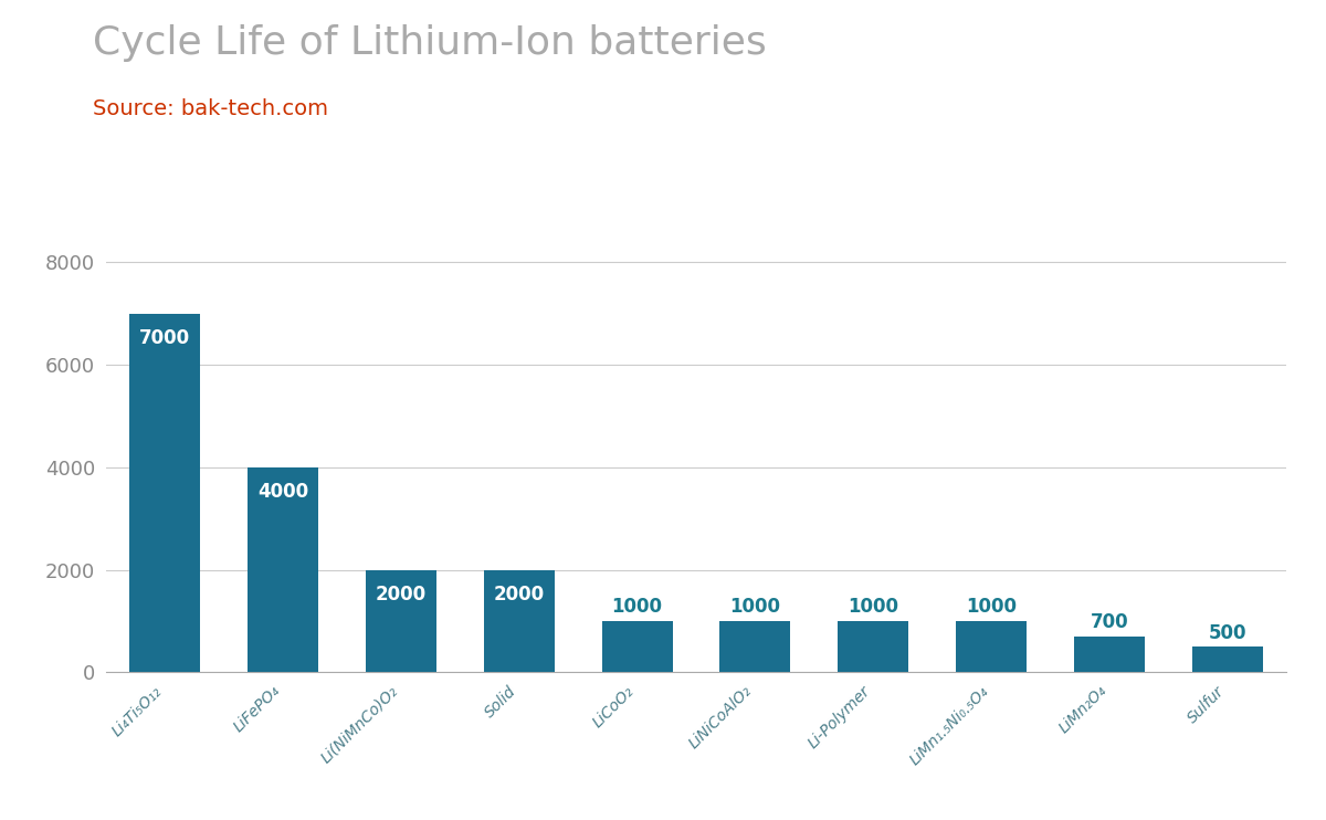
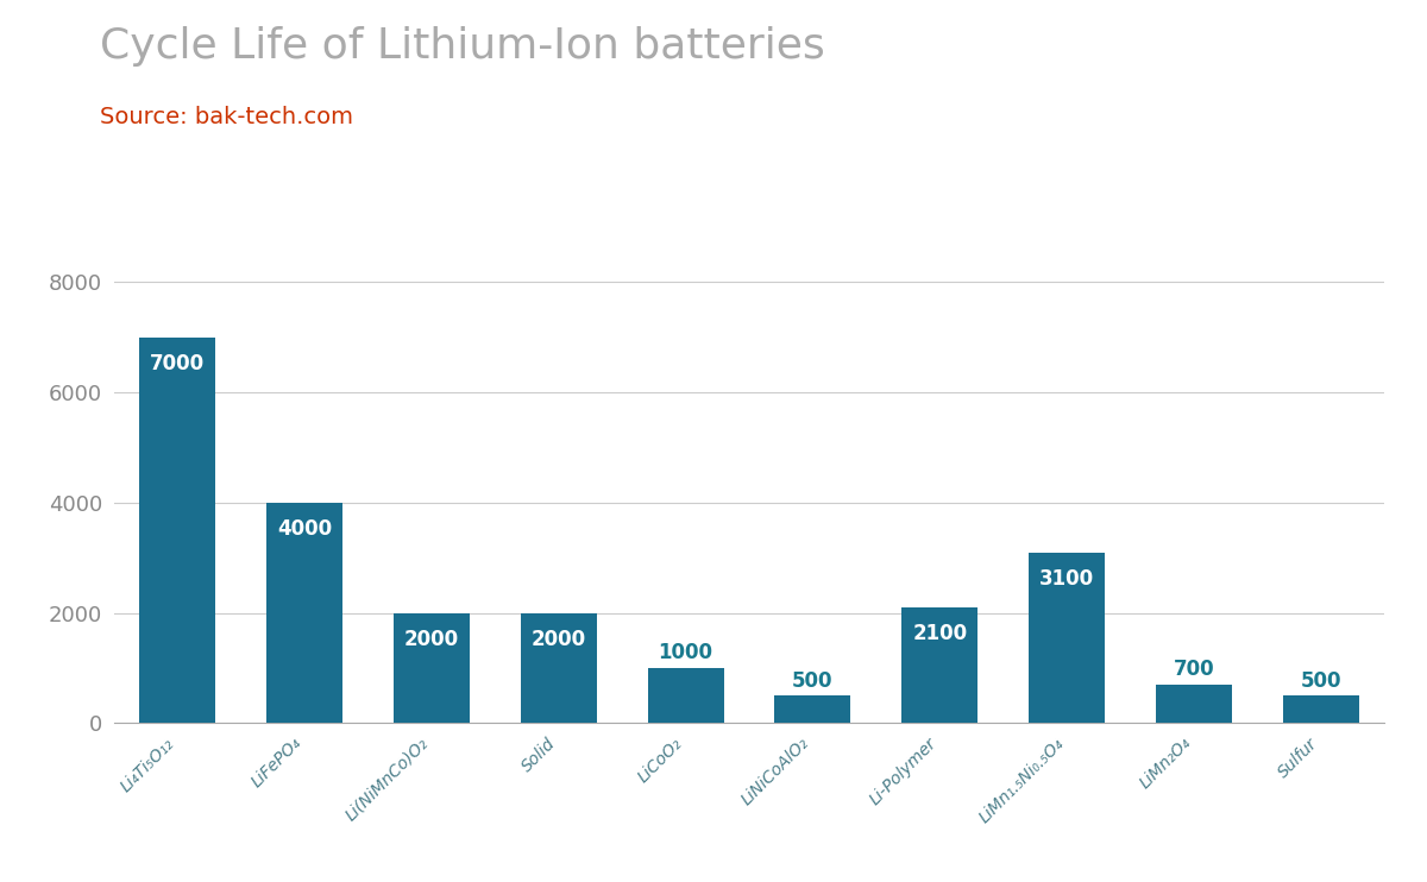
LiNiCoAlO₂: 1000 -> 500
Li-Polymer: 1000 -> 2100
LiMn₁.₅Ni₀.₅O₄: 1000 -> 3100
